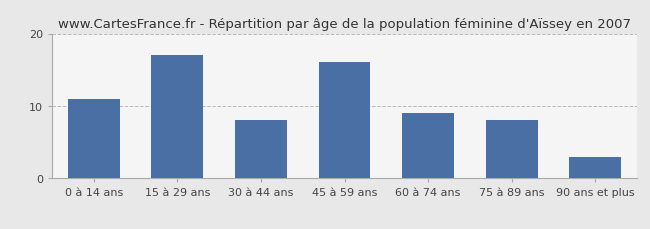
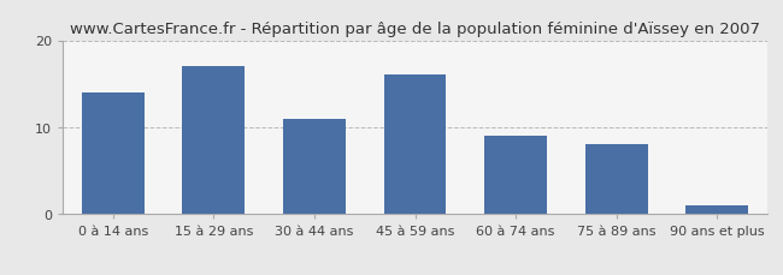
0 à 14 ans: 11 -> 14
30 à 44 ans: 8 -> 11
90 ans et plus: 3 -> 1
